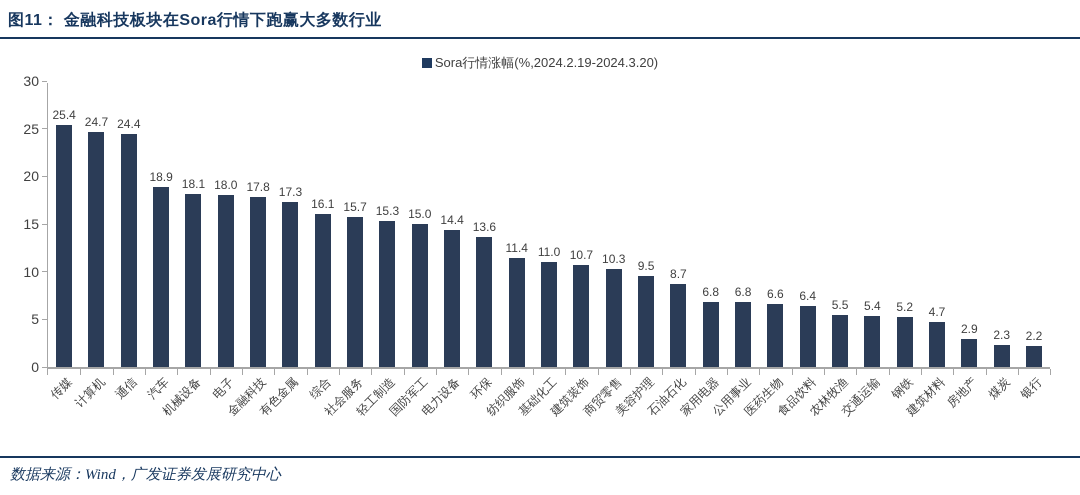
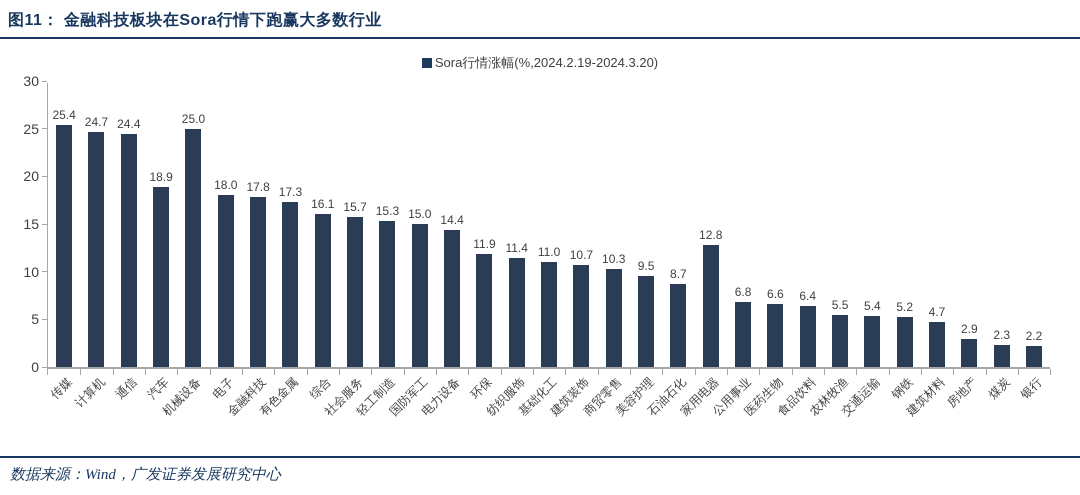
机械设备: 18.1 -> 25.0
环保: 13.6 -> 11.9
家用电器: 6.8 -> 12.8
